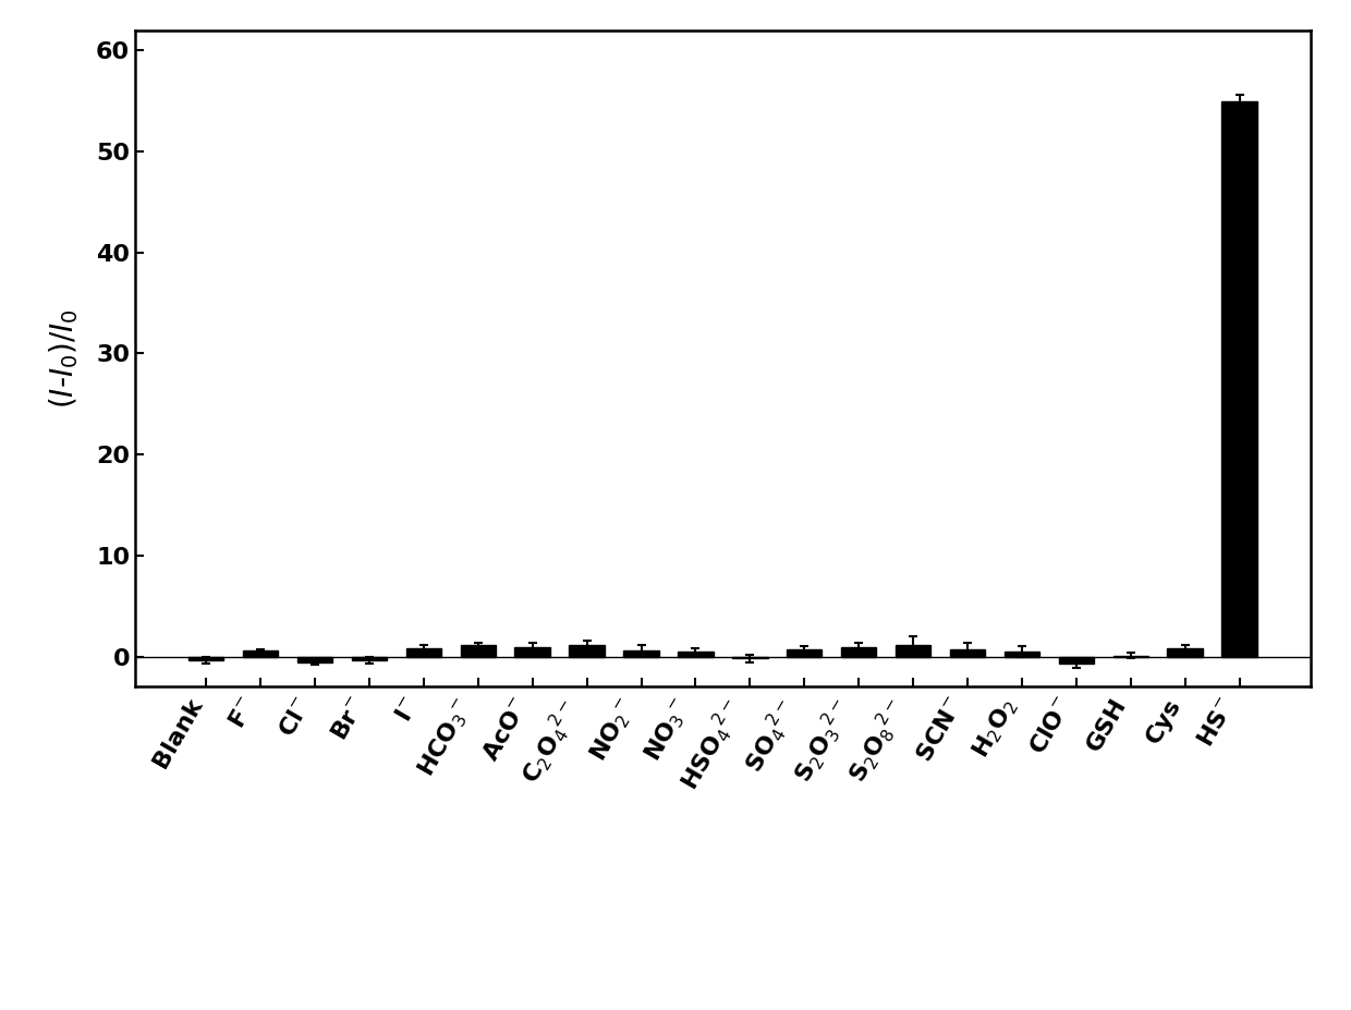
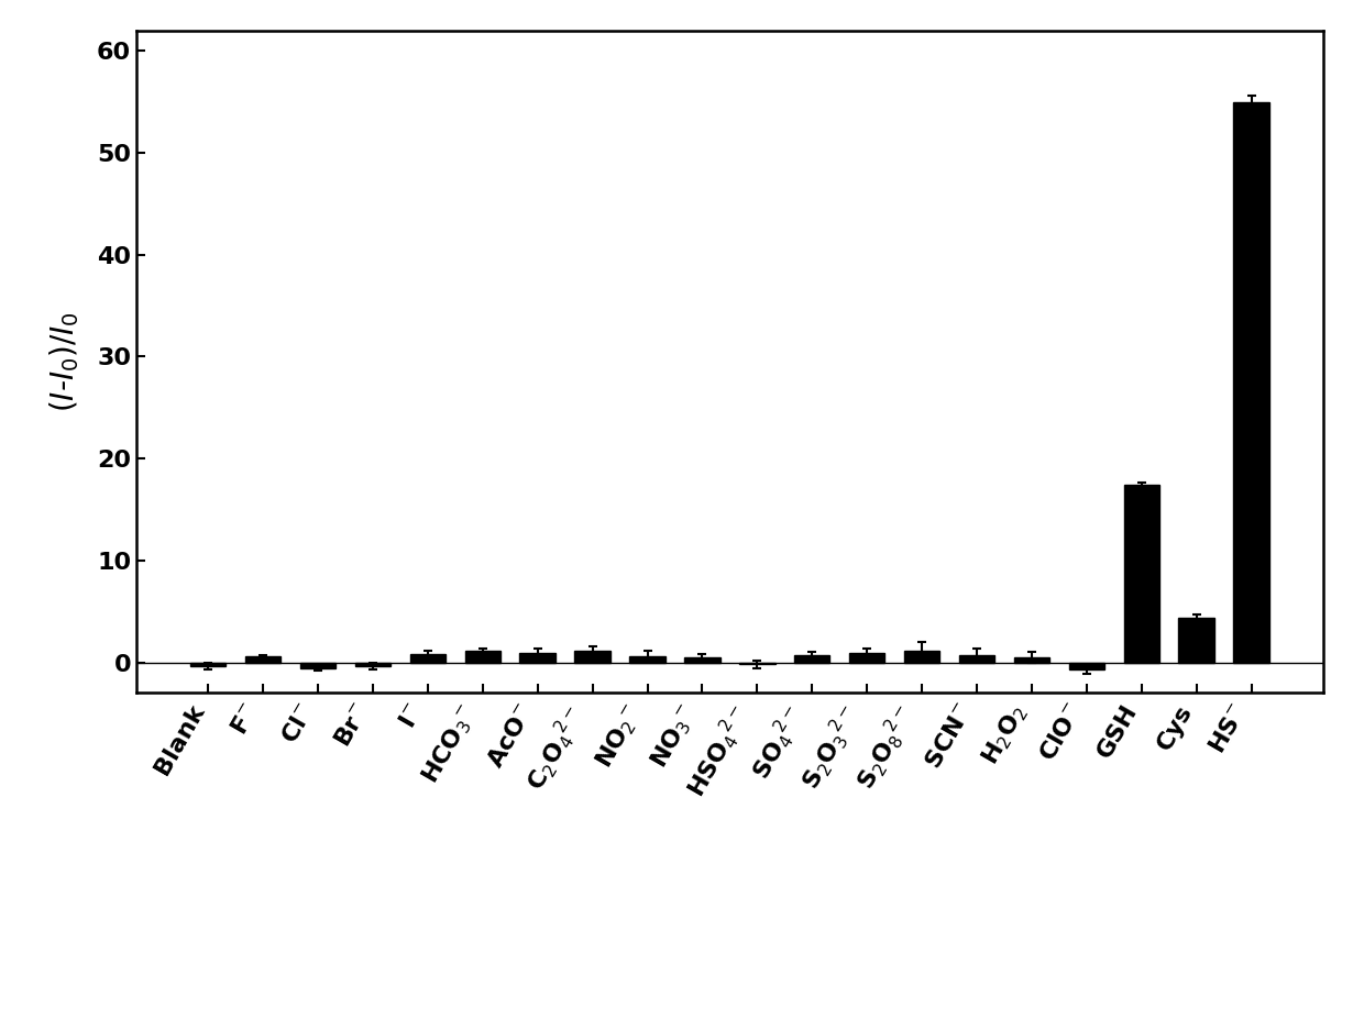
GSH: 0.1 -> 17.4
Cys: 0.8 -> 4.4
